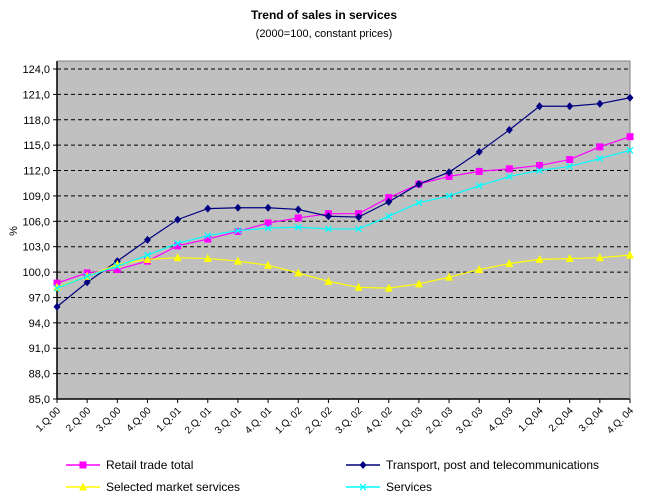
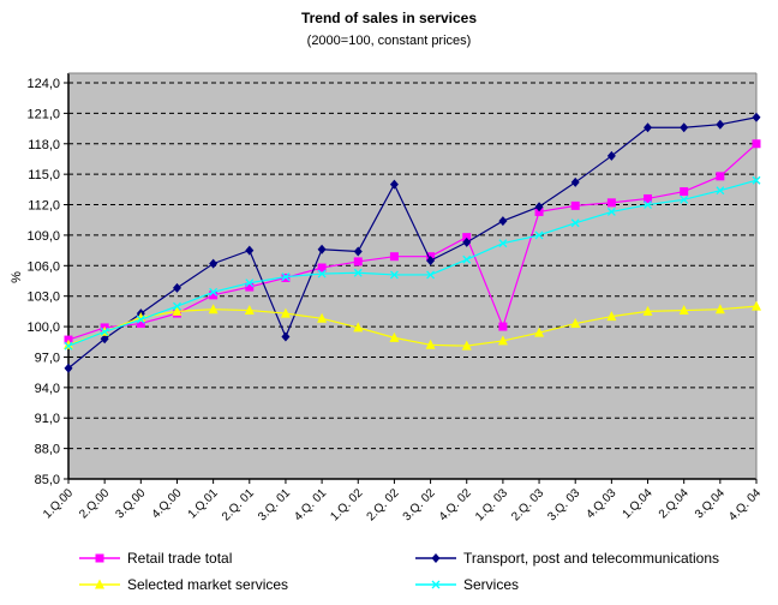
Transport, post and telecommunications/3.Q. 01: 108 -> 99
Transport, post and telecommunications/2.Q. 02: 107 -> 114
Retail trade total/1.Q. 03: 110 -> 100
Retail trade total/4.Q. 04: 116 -> 118
